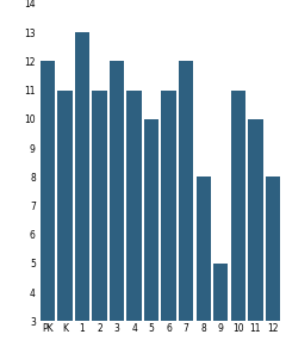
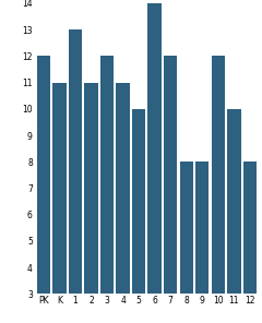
6: 11 -> 14
9: 5 -> 8
10: 11 -> 12
